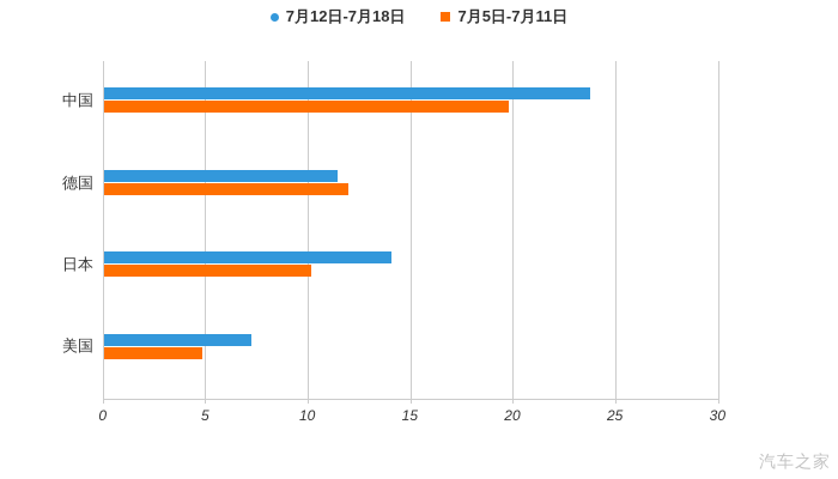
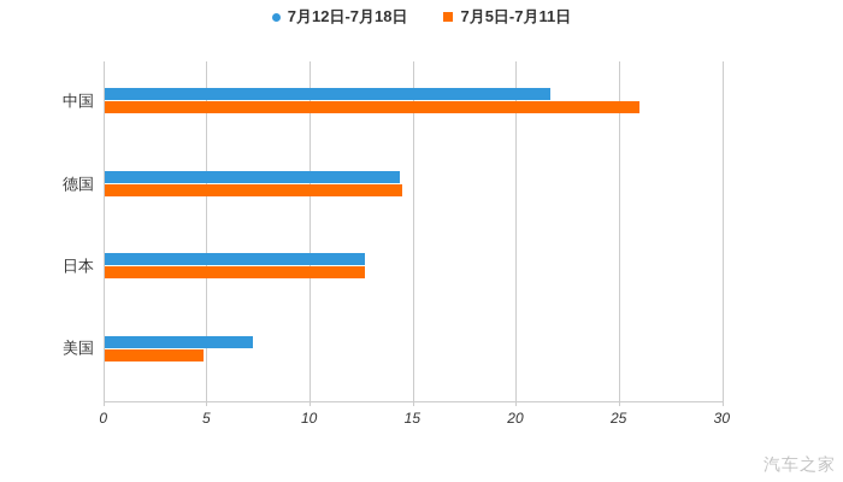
7月12日-7月18日/中国: 23.7 -> 21.6
7月5日-7月11日/中国: 19.7 -> 25.9
7月12日-7月18日/德国: 11.4 -> 14.3
7月5日-7月11日/德国: 11.9 -> 14.4
7月12日-7月18日/日本: 14.0 -> 12.6
7月5日-7月11日/日本: 10.1 -> 12.6
